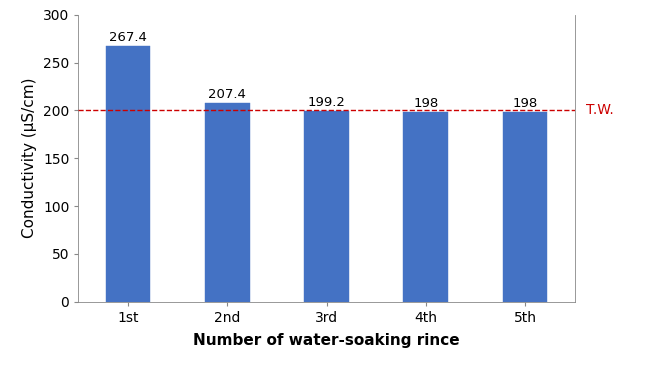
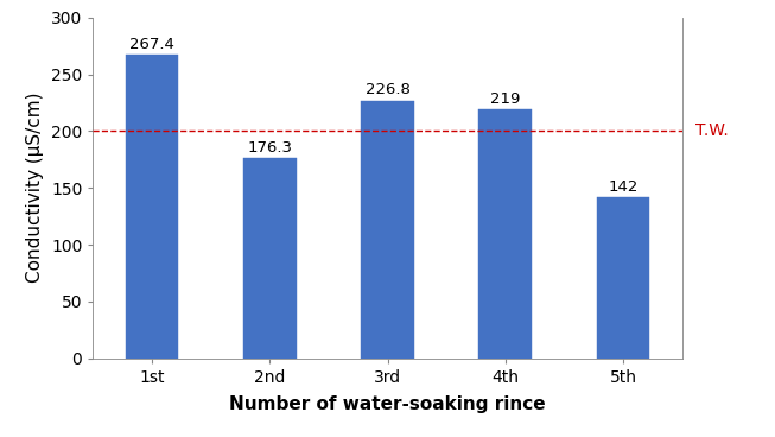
2nd: 207.4 -> 176.3
3rd: 199.2 -> 226.8
4th: 198 -> 219
5th: 198 -> 142
